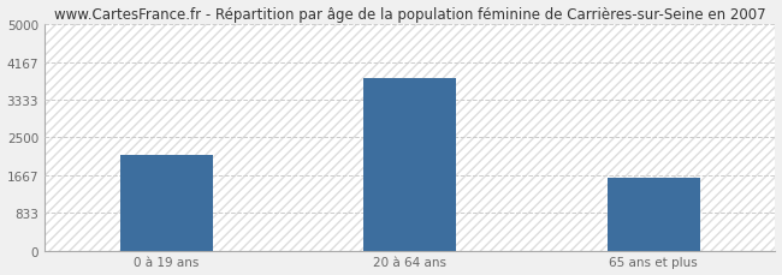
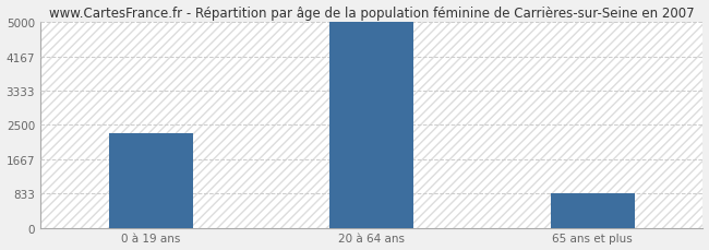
0 à 19 ans: 2100 -> 2300
20 à 64 ans: 3800 -> 5000
65 ans et plus: 1600 -> 830
